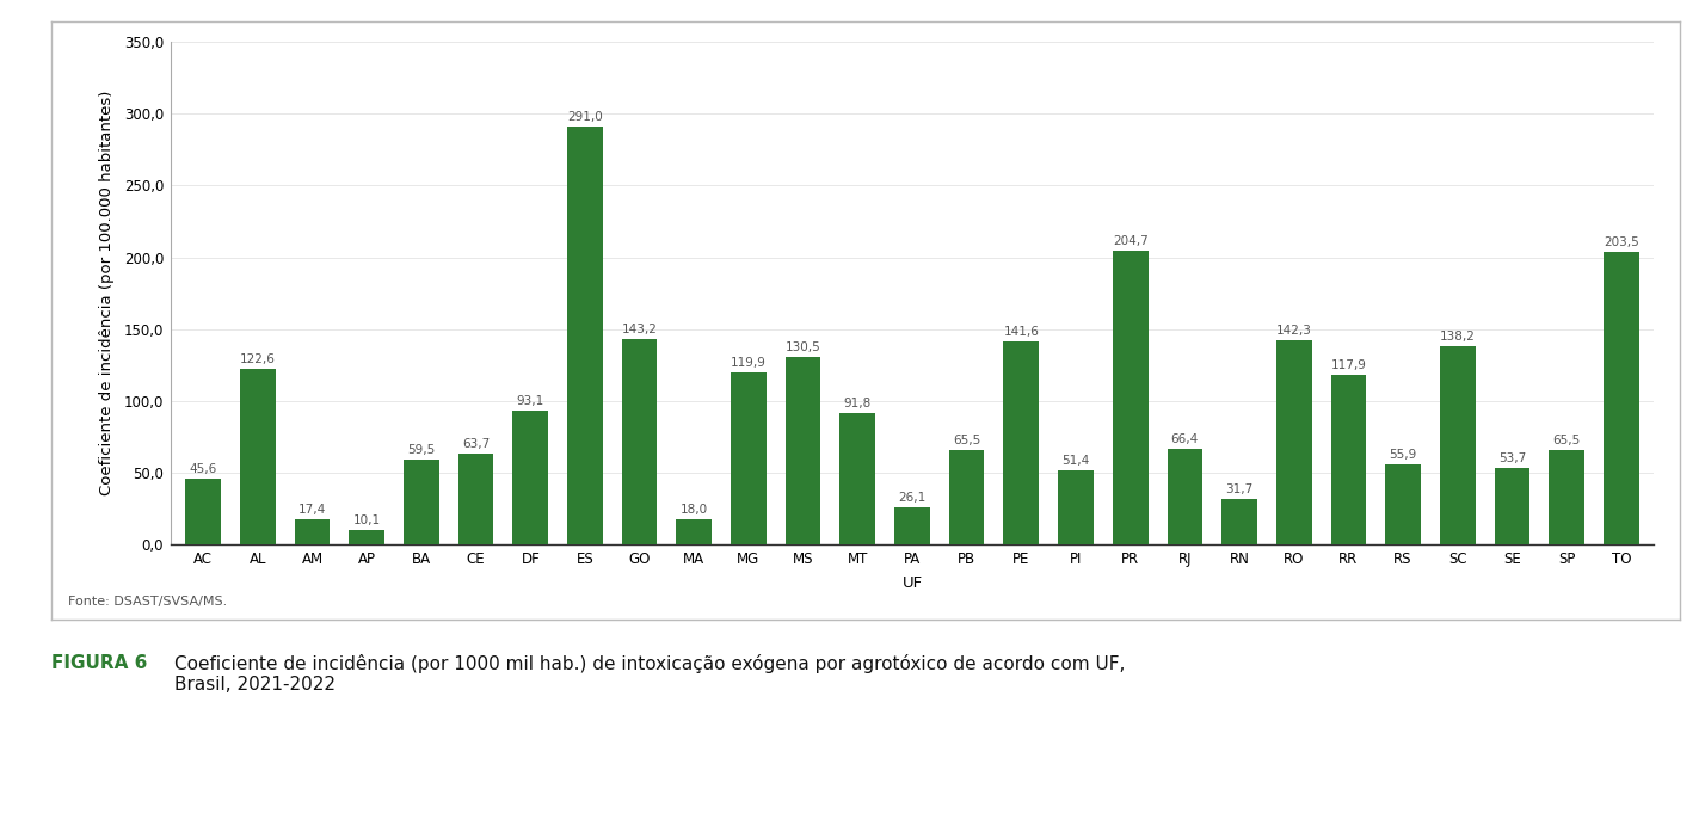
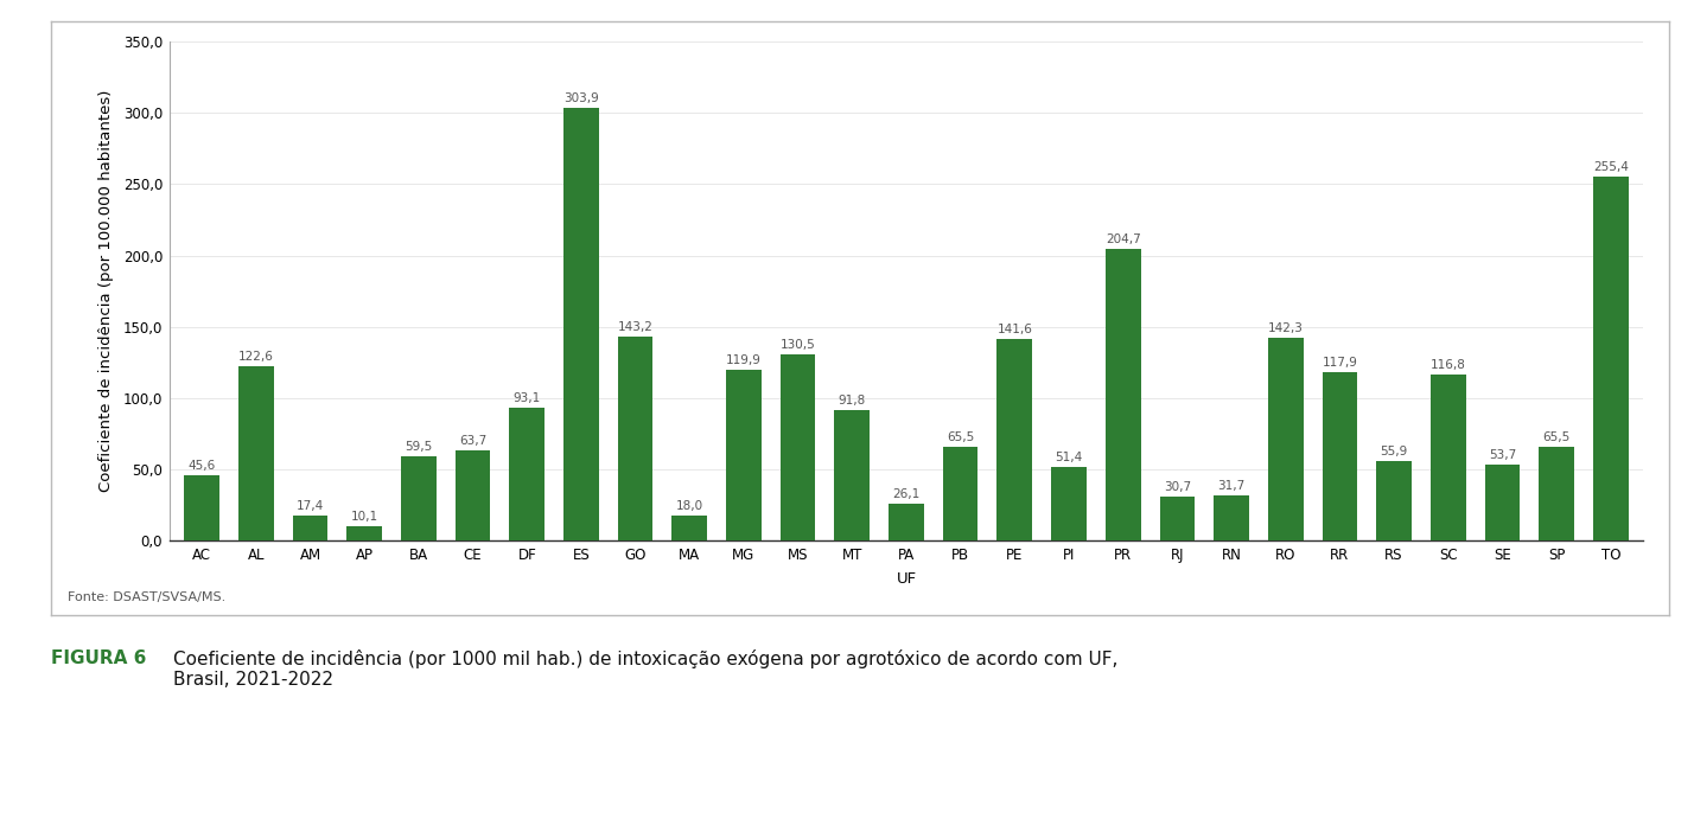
ES: 291,0 -> 303,9
RJ: 66,4 -> 30,7
SC: 138,2 -> 116,8
TO: 203,5 -> 255,4
